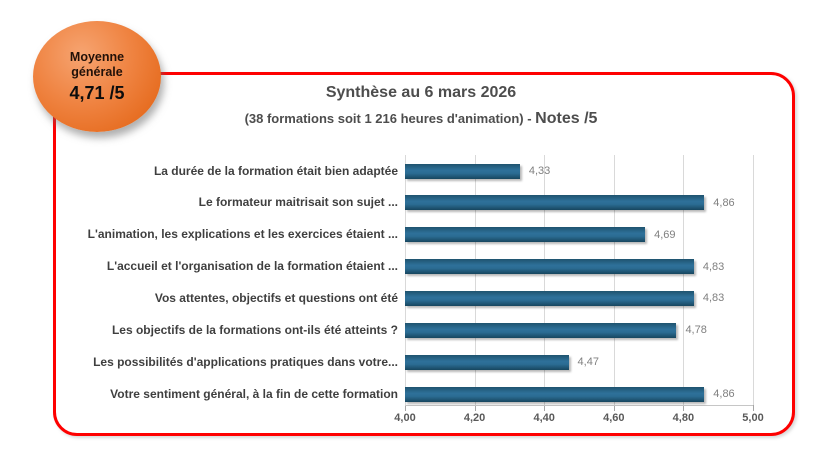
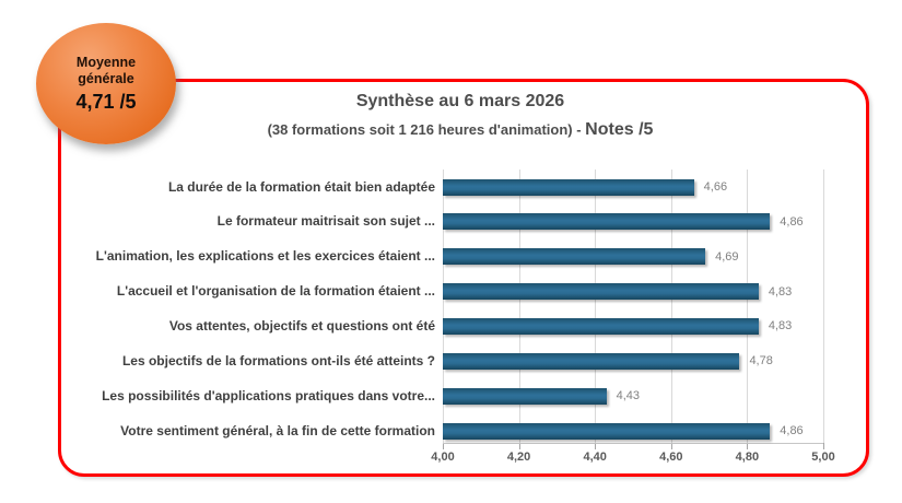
La durée de la formation était bien adaptée: 4,33 -> 4,66
Les possibilités d'applications pratiques dans votre...: 4,47 -> 4,43
